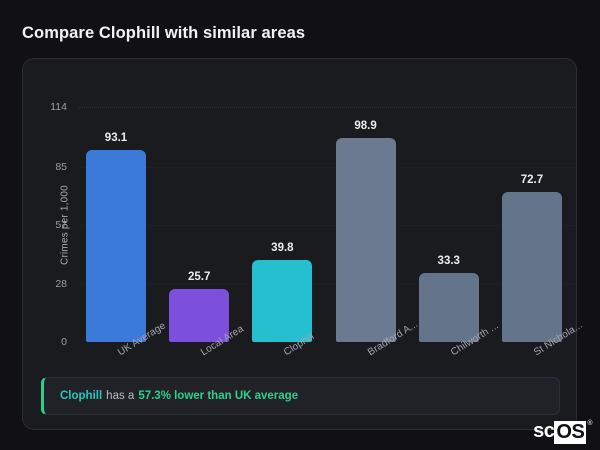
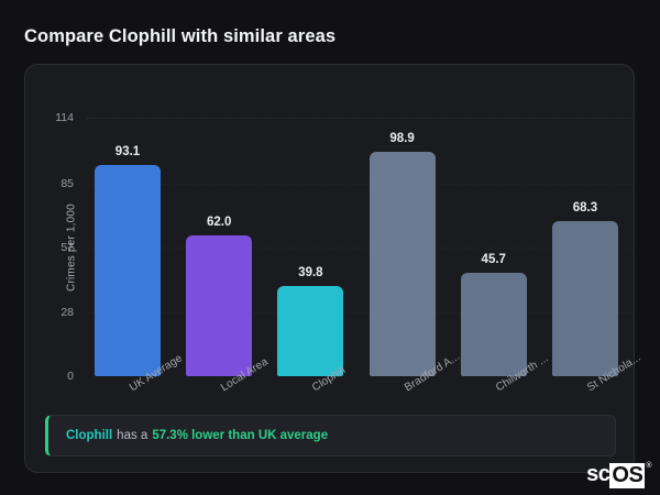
Local Area: 25.7 -> 62.0
Chilworth ...: 33.3 -> 45.7
St Nichola...: 72.7 -> 68.3
